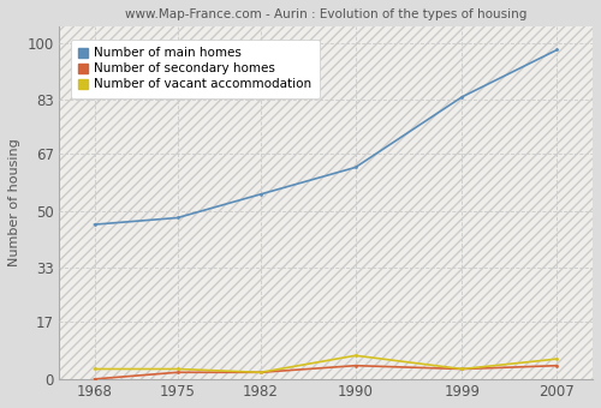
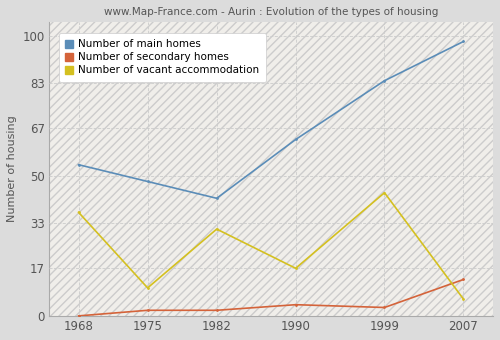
Number of main homes/1968: 46 -> 54
Number of vacant accommodation/1968: 3 -> 37
Number of vacant accommodation/1975: 3 -> 10
Number of main homes/1982: 55 -> 42
Number of vacant accommodation/1982: 2 -> 31
Number of vacant accommodation/1990: 7 -> 17
Number of vacant accommodation/1999: 3 -> 44
Number of secondary homes/2007: 4 -> 13
